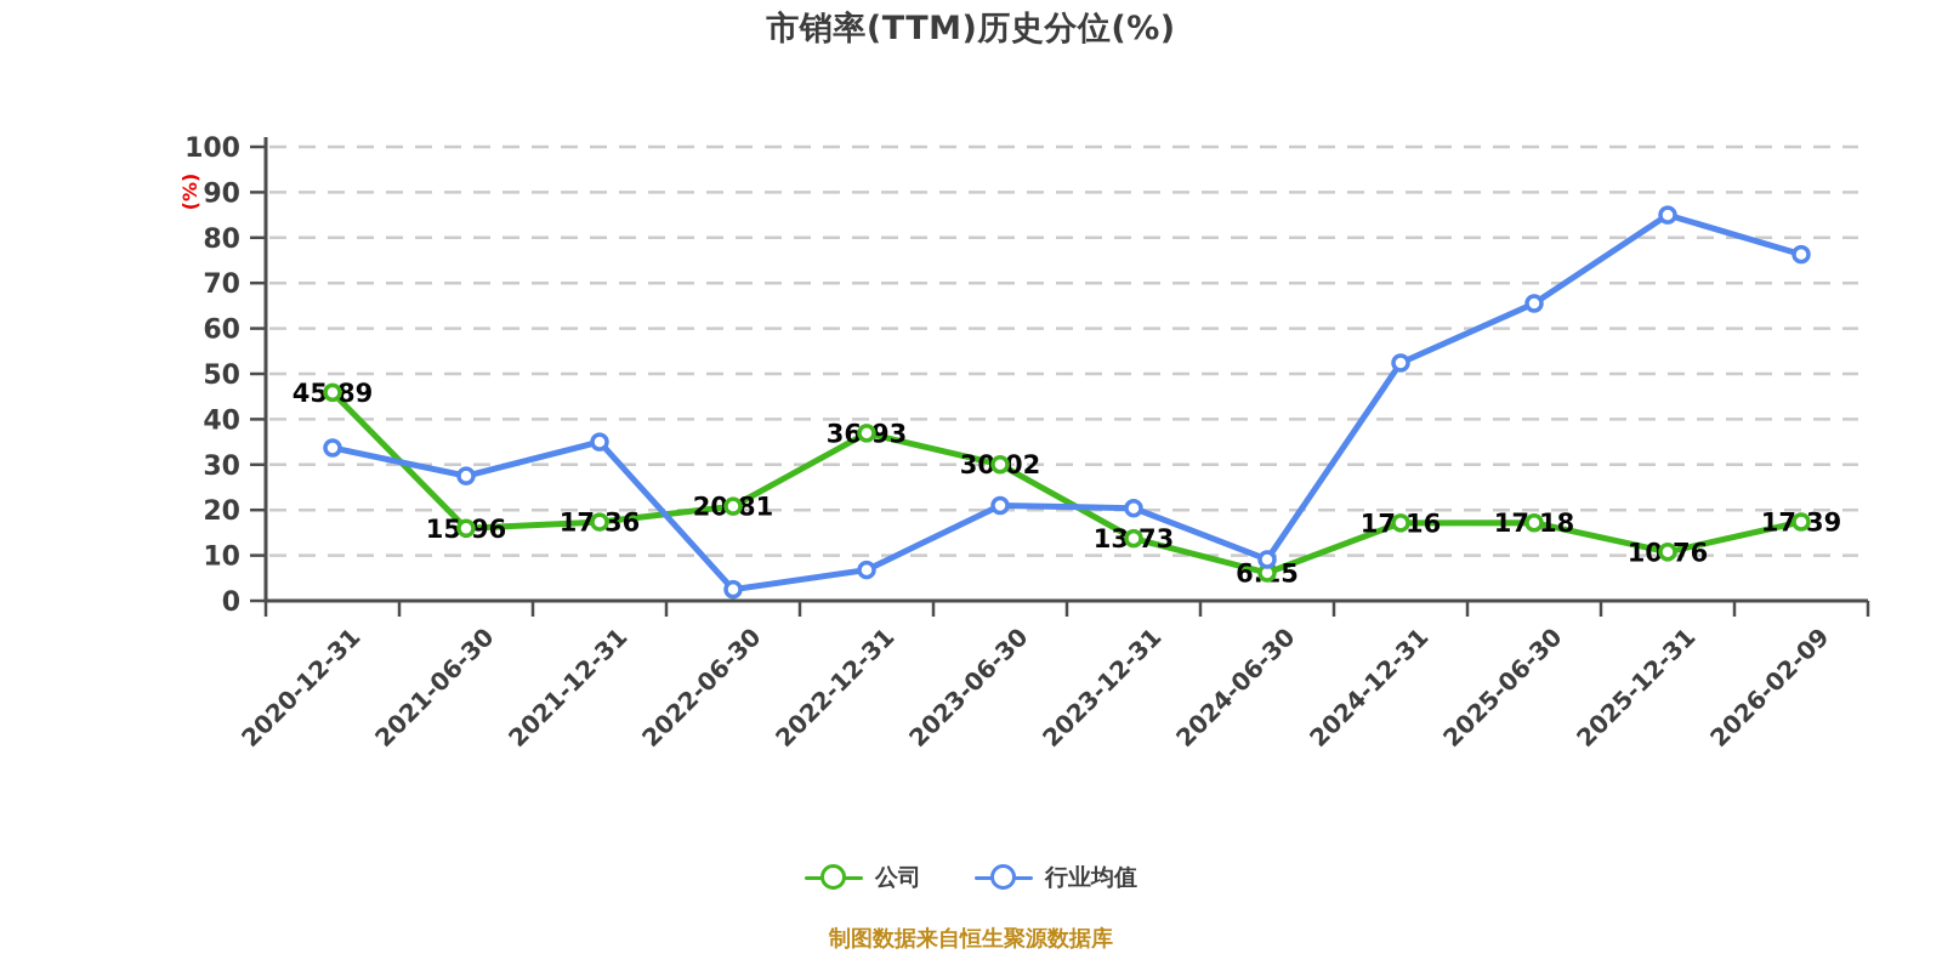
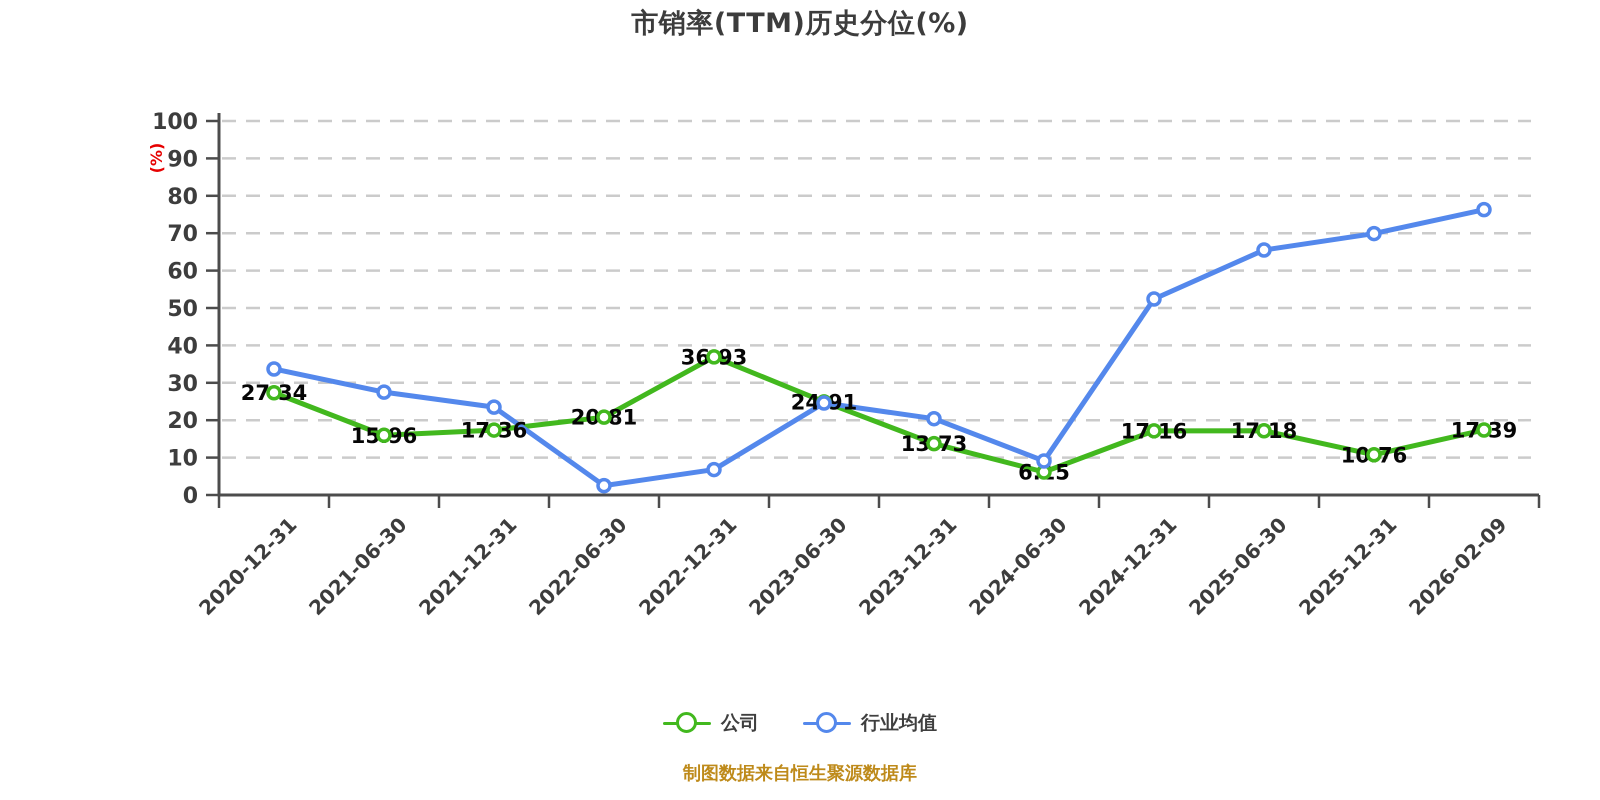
公司/2020-12-31: 45.89 -> 27.34
行业均值/2021-12-31: 35 -> 24
公司/2023-06-30: 30.02 -> 24.91
行业均值/2023-06-30: 21 -> 25
行业均值/2025-12-31: 85 -> 70
